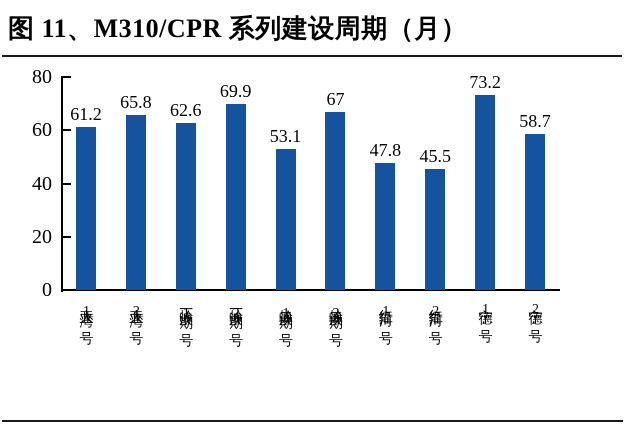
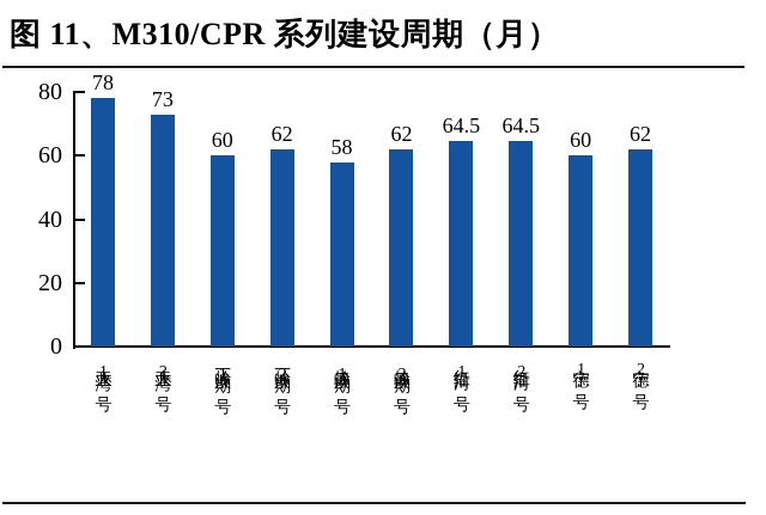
大亚湾1号: 61.2 -> 78
大亚湾2号: 65.8 -> 73
岭澳一期1号: 62.6 -> 60
岭澳一期2号: 69.9 -> 62
岭澳二期1号: 53.1 -> 58
岭澳二期2号: 67 -> 62
红沿河1号: 47.8 -> 64.5
红沿河2号: 45.5 -> 64.5
宁德1号: 73.2 -> 60
宁德2号: 58.7 -> 62
